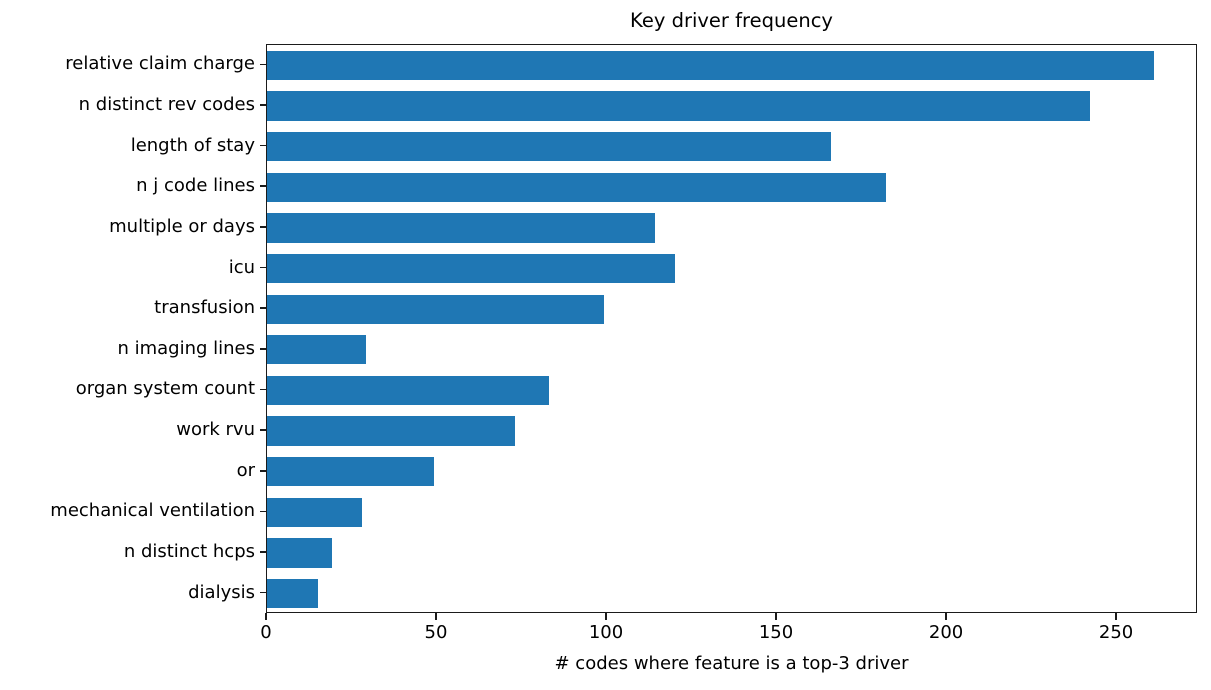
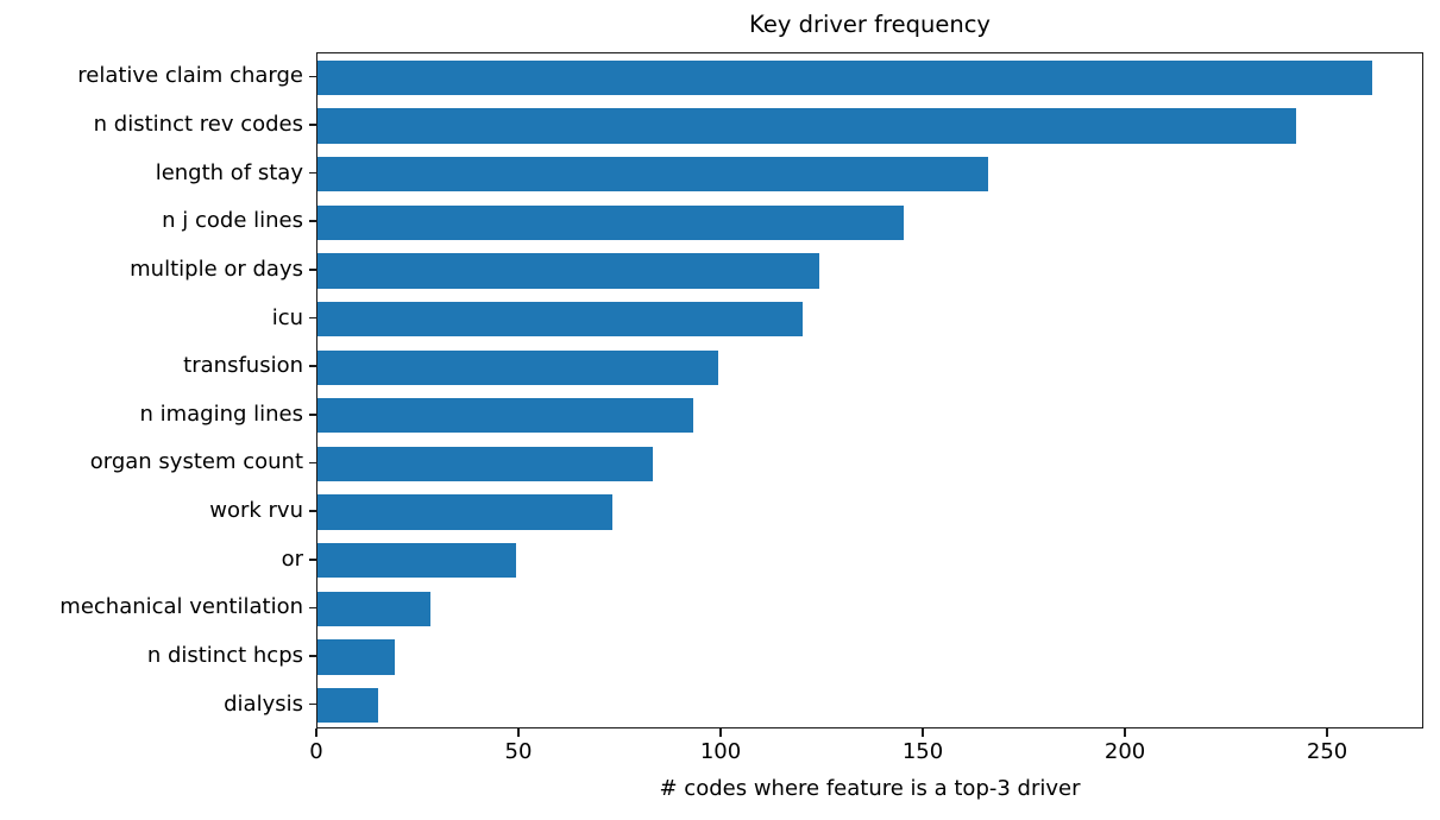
n j code lines: 182 -> 145
multiple or days: 114 -> 124
n imaging lines: 29 -> 93
